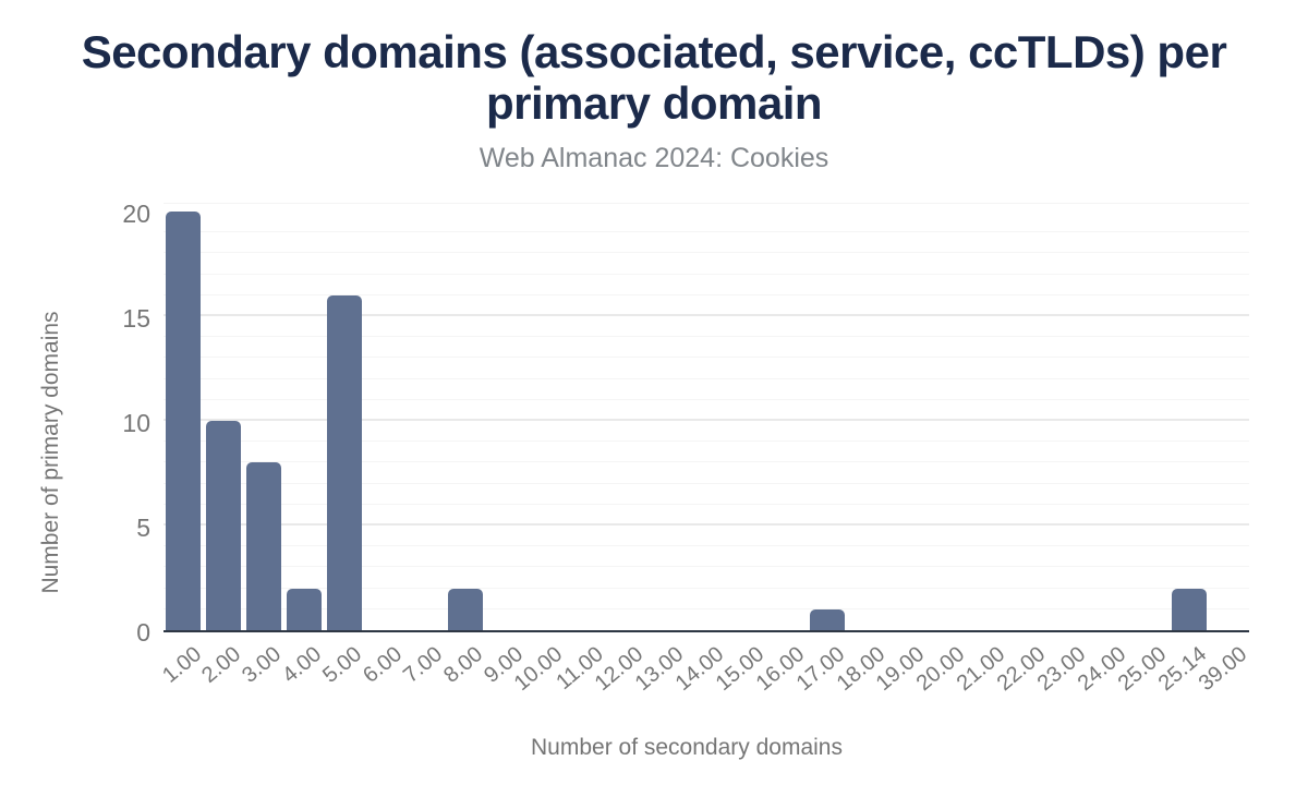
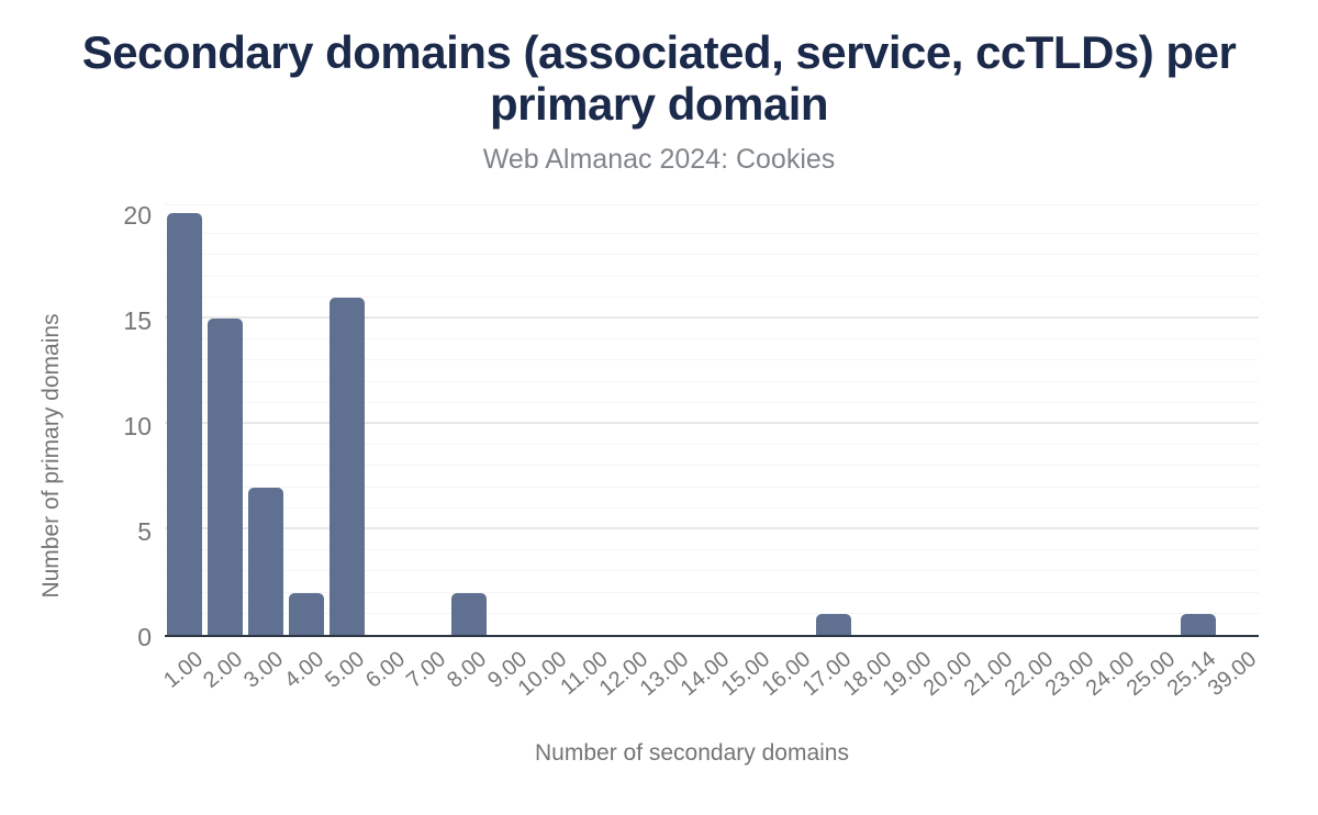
2.00: 10 -> 15
3.00: 8 -> 7
25.14: 2 -> 1
